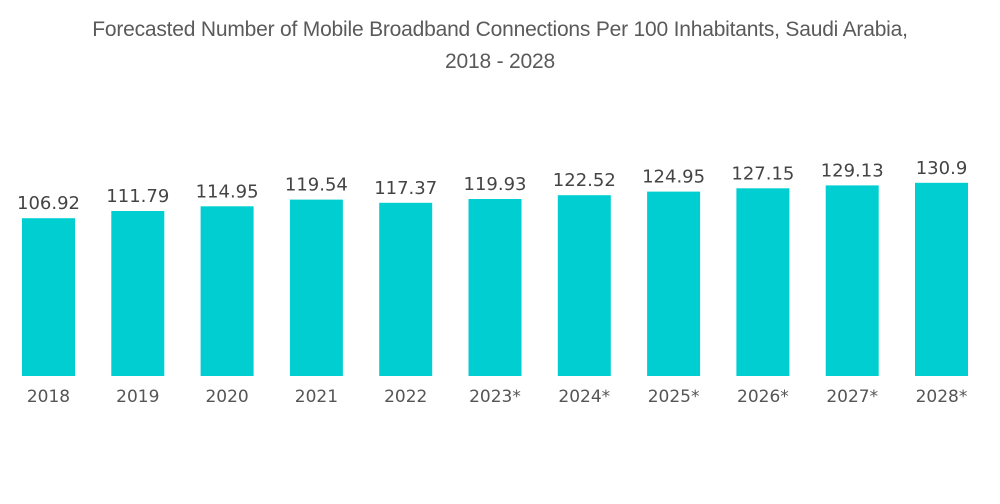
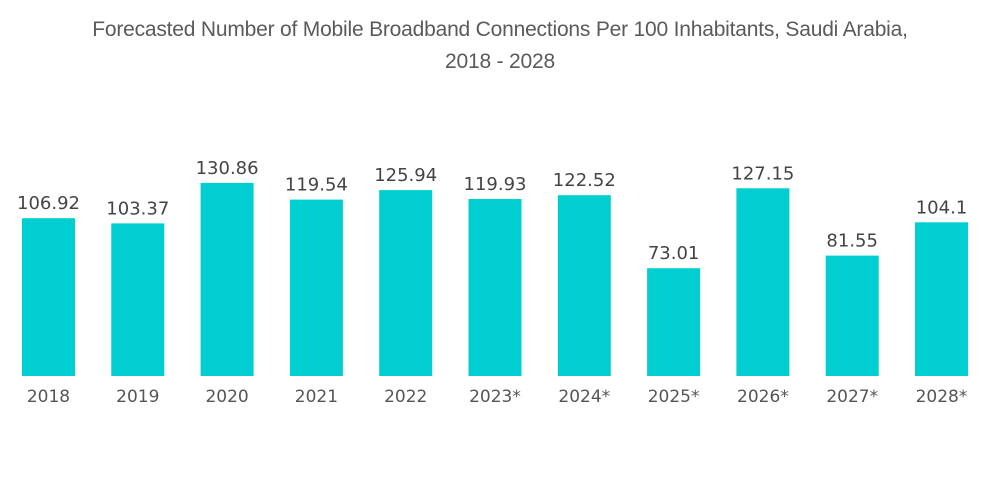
2019: 111.79 -> 103.37
2020: 114.95 -> 130.86
2022: 117.37 -> 125.94
2025*: 124.95 -> 73.01
2027*: 129.13 -> 81.55
2028*: 130.9 -> 104.1
